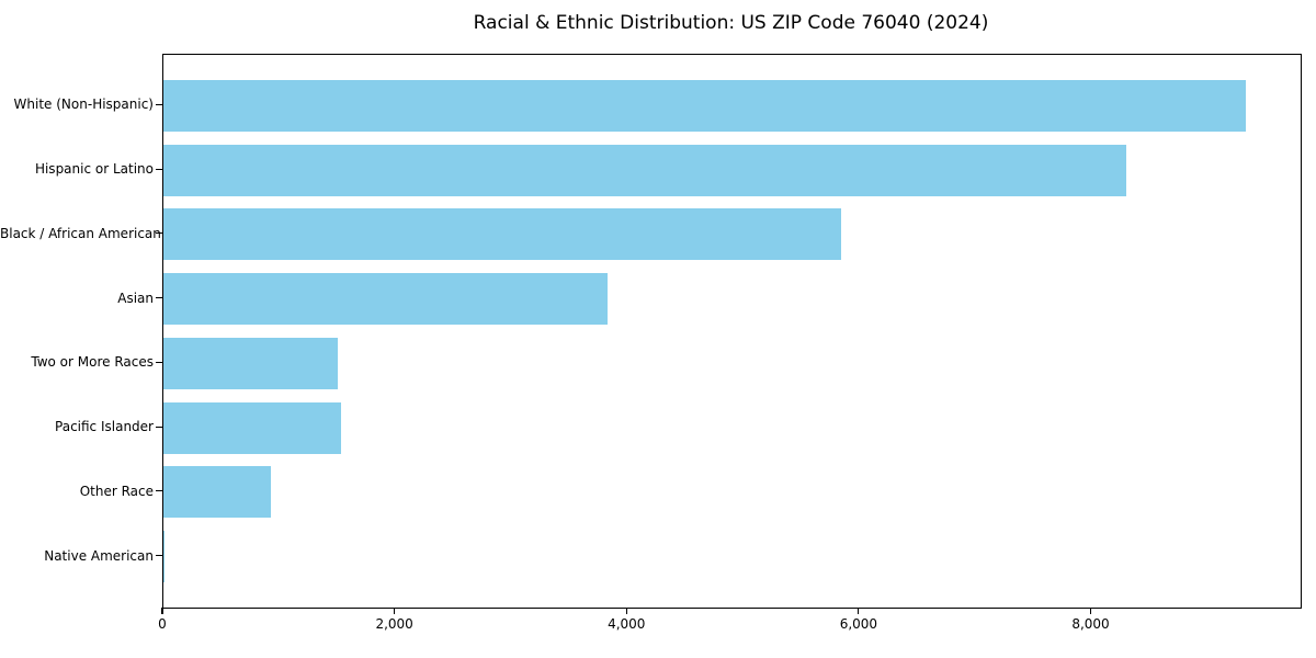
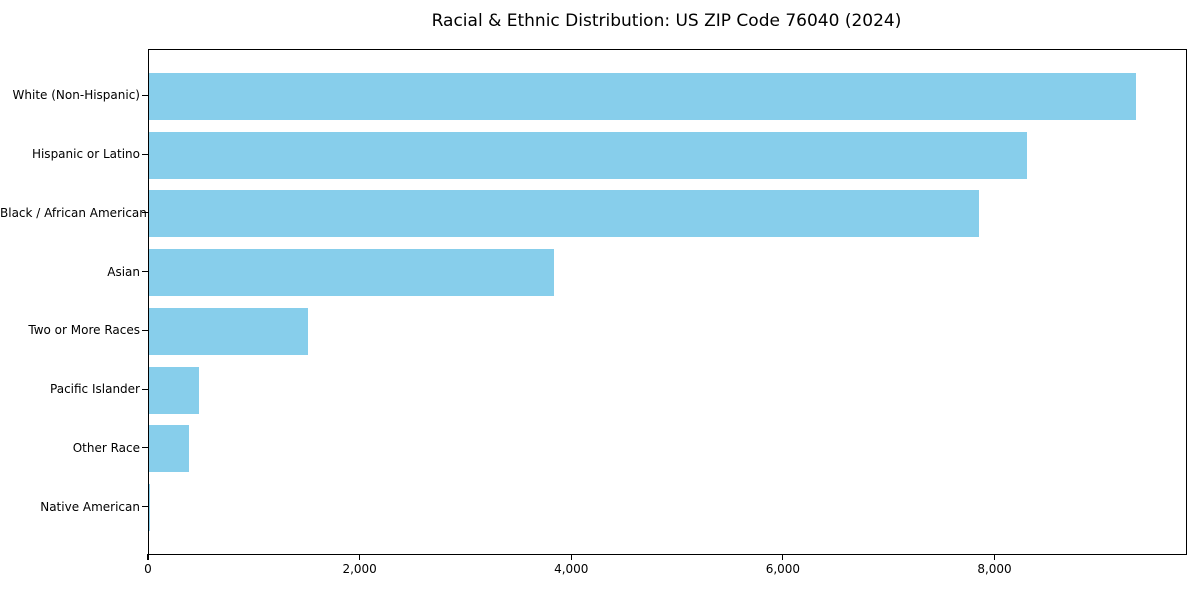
Black / African American: 5840 -> 7840
Pacific Islander: 1530 -> 470
Other Race: 930 -> 380
